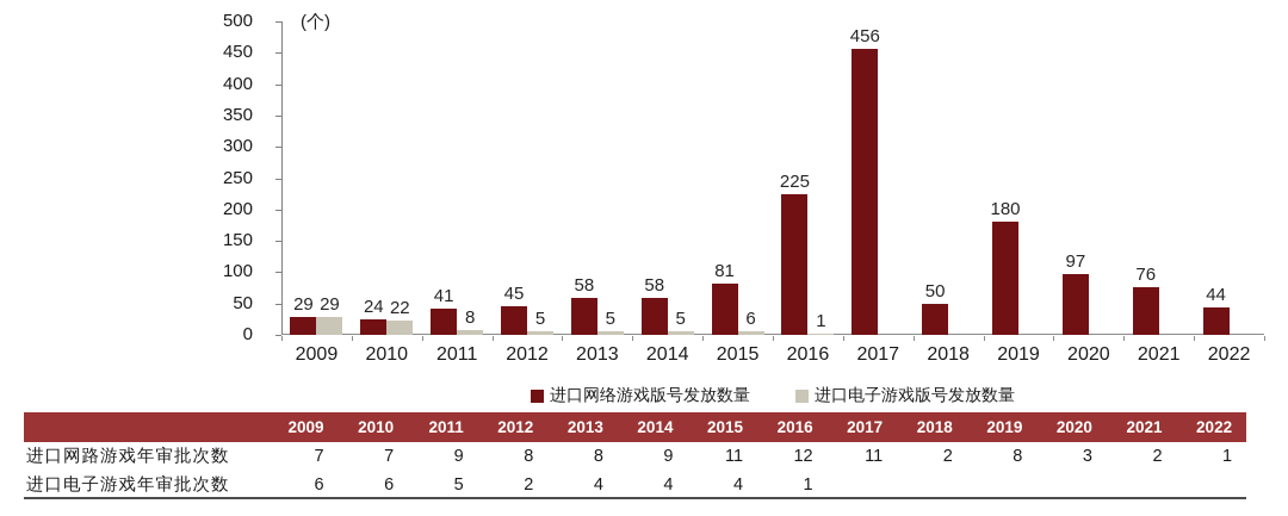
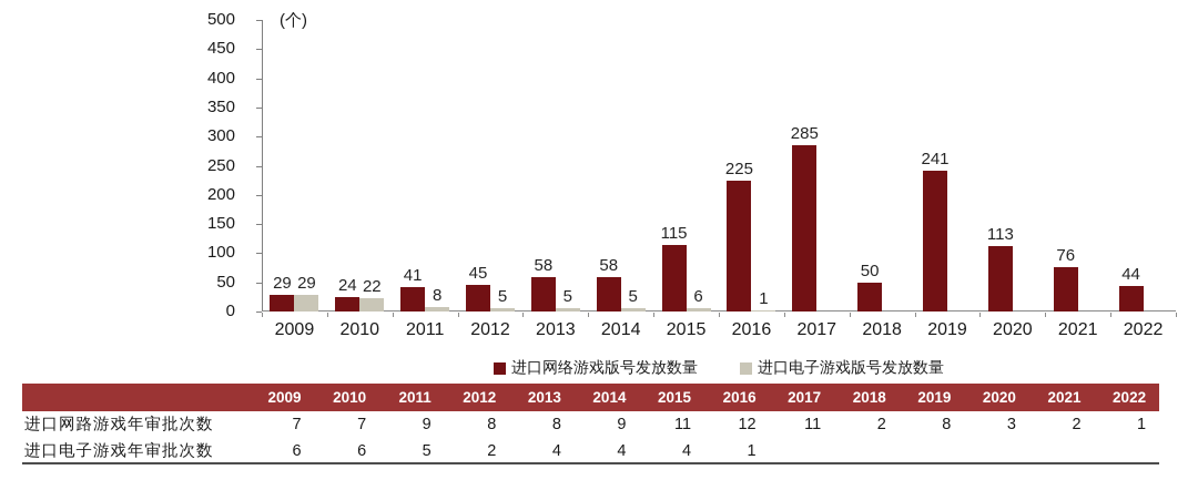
进口网络游戏版号发放数量/2015: 81 -> 115
进口网络游戏版号发放数量/2017: 456 -> 285
进口网络游戏版号发放数量/2019: 180 -> 241
进口网络游戏版号发放数量/2020: 97 -> 113
